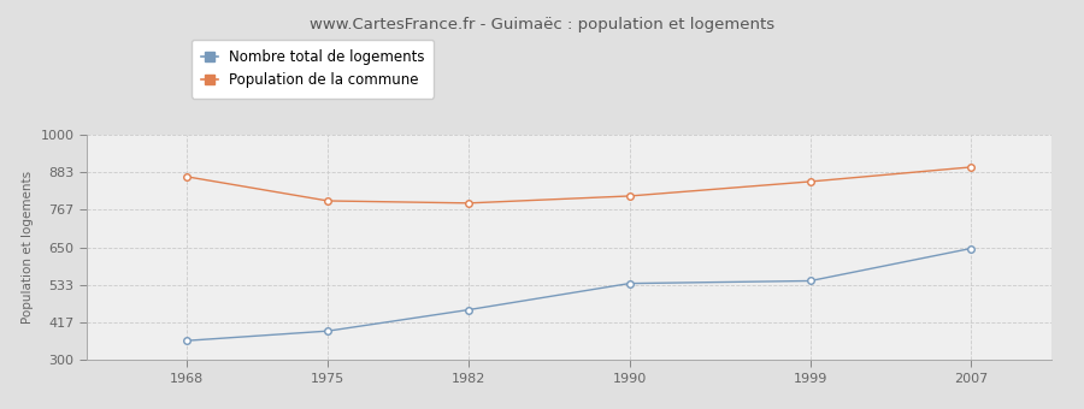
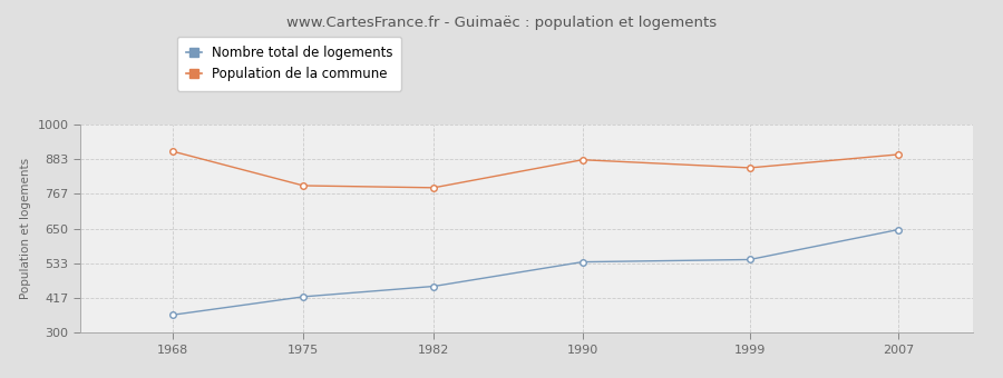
Population de la commune/1968: 870 -> 910
Nombre total de logements/1975: 390 -> 421
Population de la commune/1990: 810 -> 882
